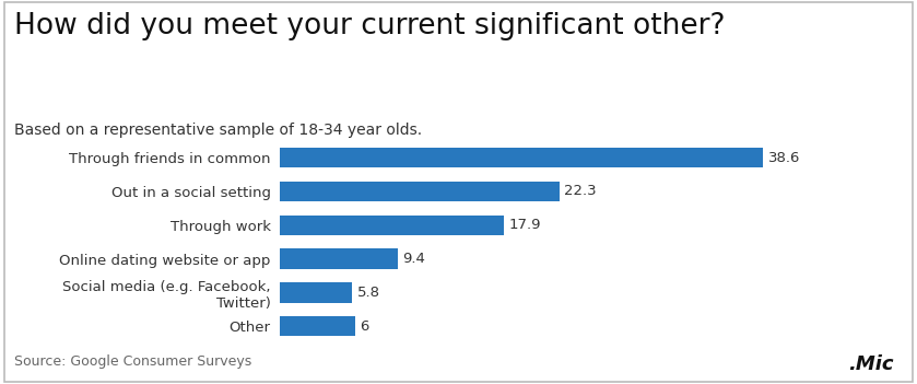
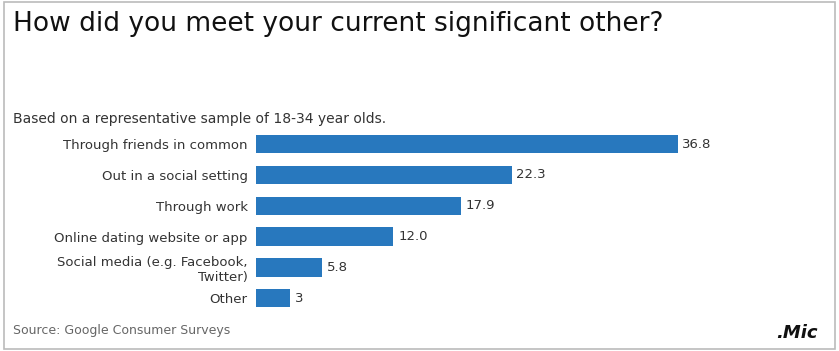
Through friends in common: 38.6 -> 36.8
Online dating website or app: 9.4 -> 12.0
Other: 6 -> 3
